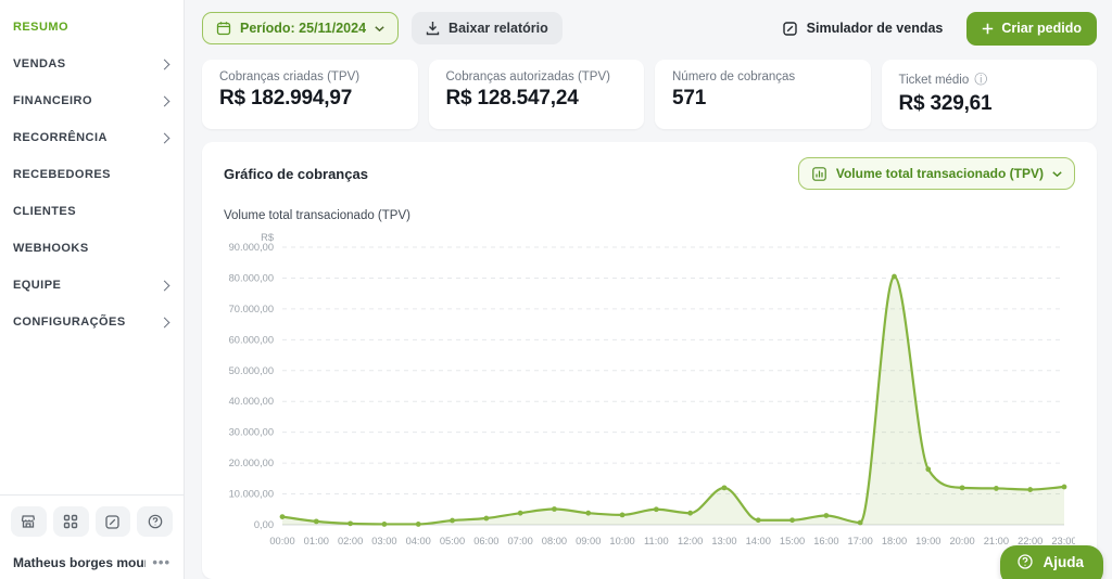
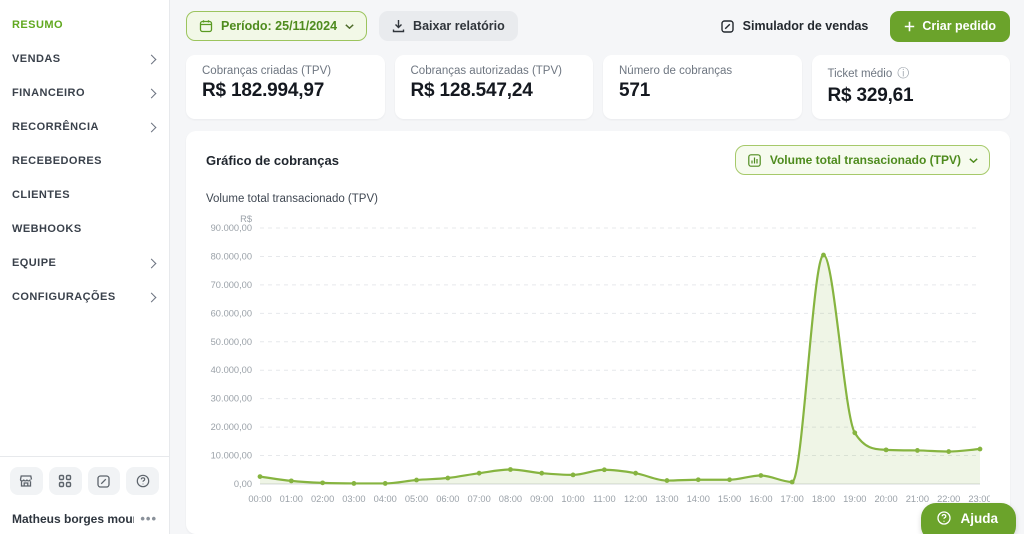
13:00: 12000 -> 1000
